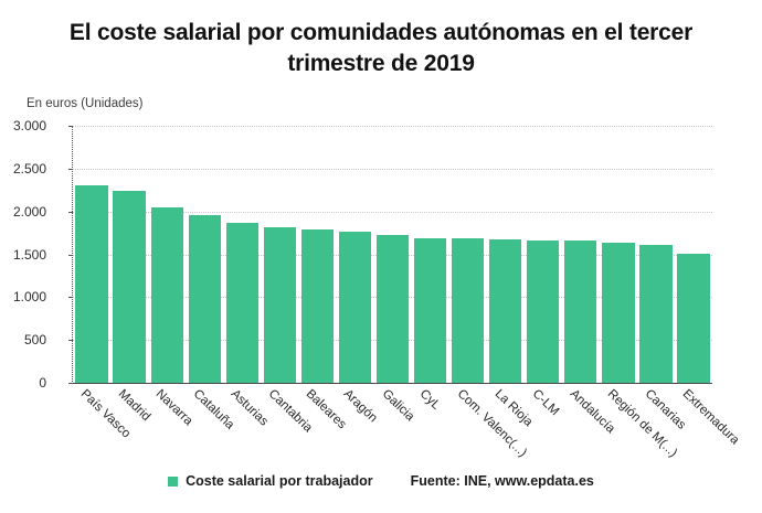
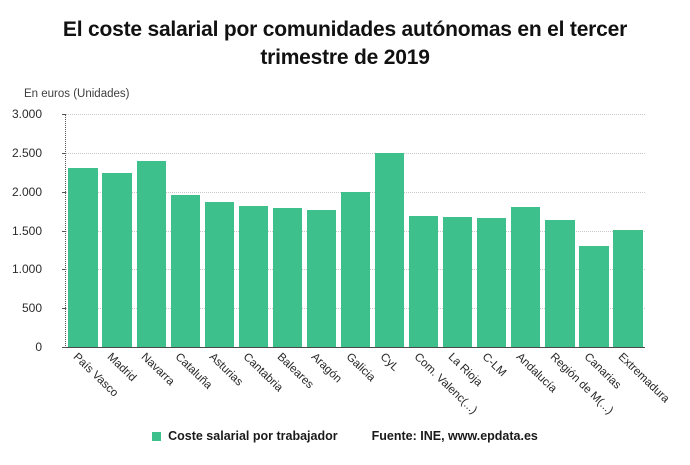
Navarra: 2000 -> 2400
Galicia: 1700 -> 2000
CyL: 1700 -> 2500
Andalucía: 1700 -> 1800
Canarias: 1600 -> 1300
